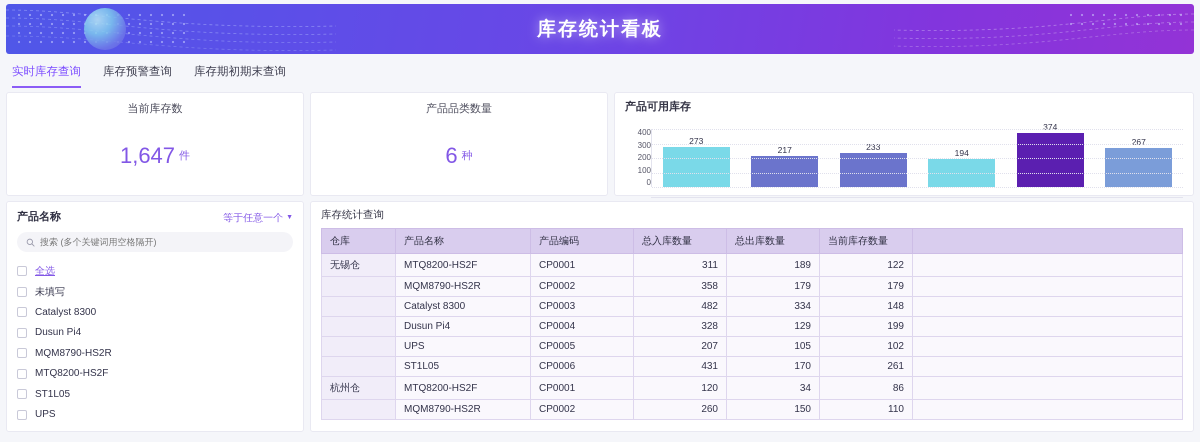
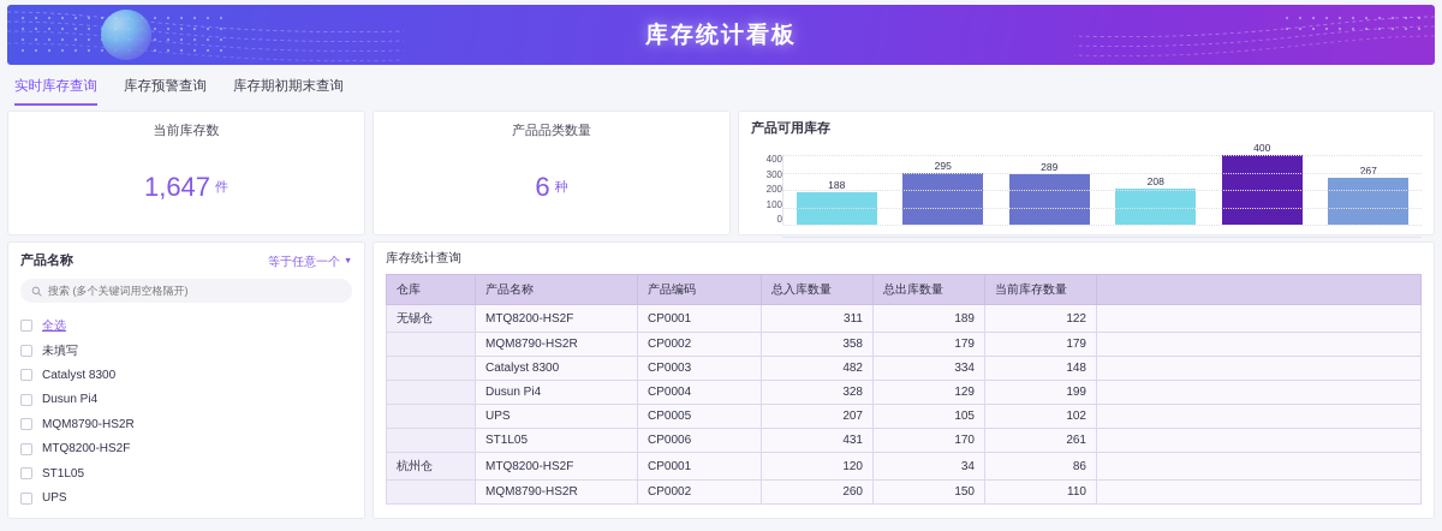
Catalyst 8300: 273 -> 188
Dusun Pi4: 217 -> 295
MQM8790-HS2R: 233 -> 289
MTQ8200-HS2F: 194 -> 208
ST1L05: 374 -> 400
